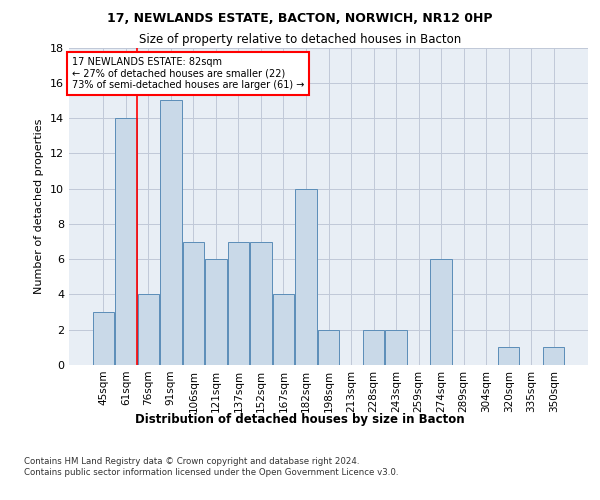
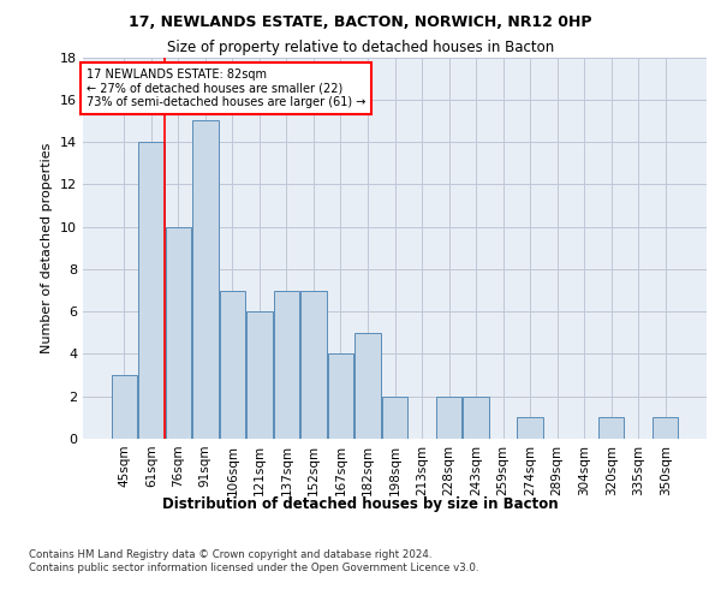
76sqm: 4 -> 10
182sqm: 10 -> 5
274sqm: 6 -> 1
